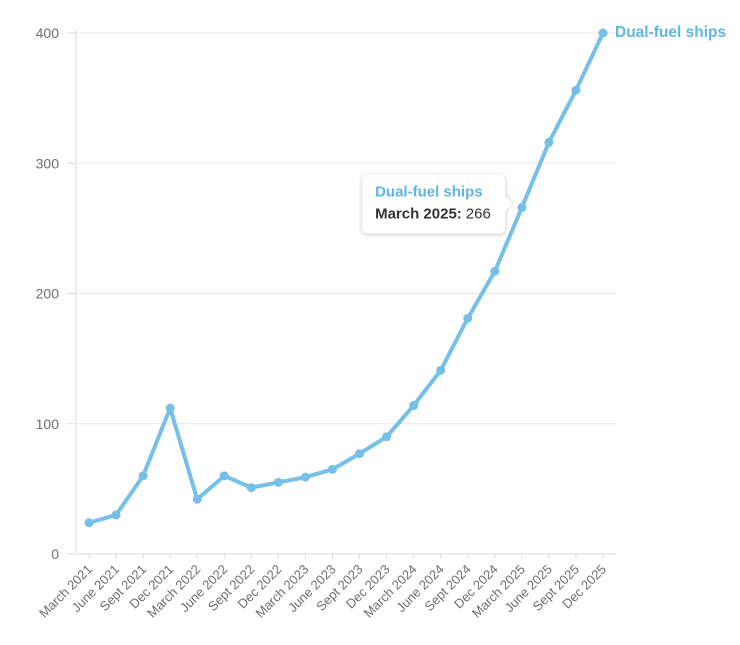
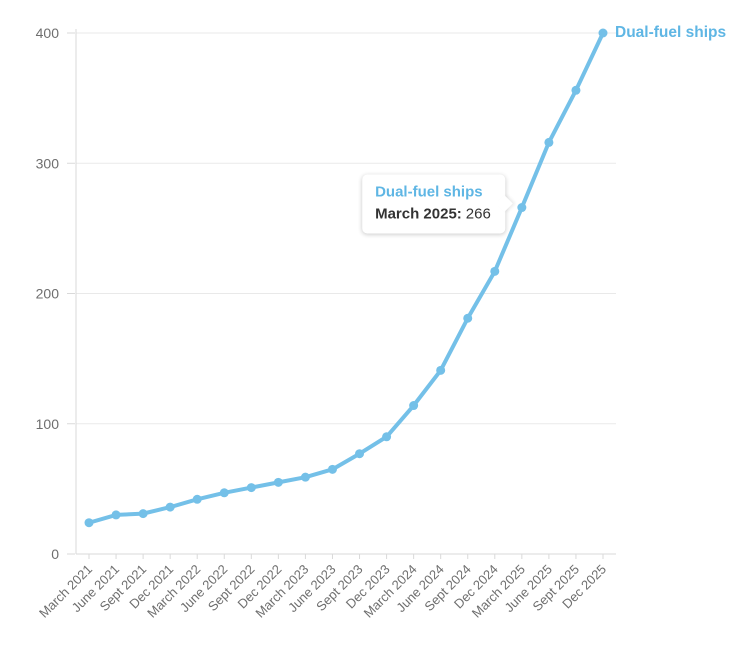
Sept 2021: 60 -> 31
Dec 2021: 112 -> 36
June 2022: 60 -> 47
